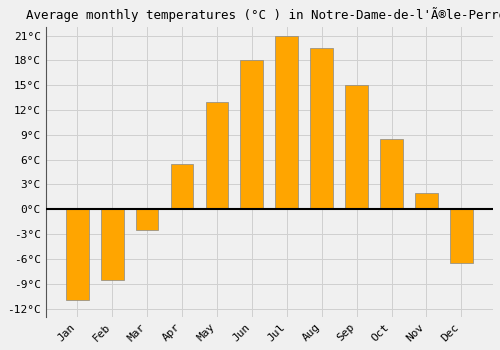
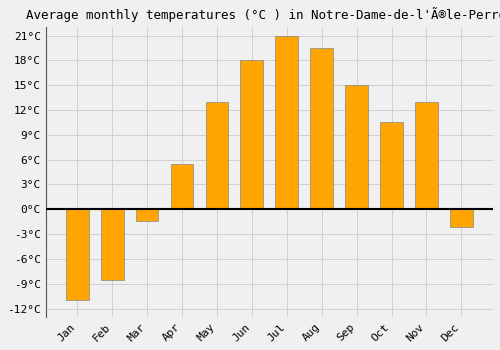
Mar: -2.5°C -> -1.4°C
Oct: 8.5°C -> 10.6°C
Nov: 2.0°C -> 13.0°C
Dec: -6.5°C -> -2.2°C
